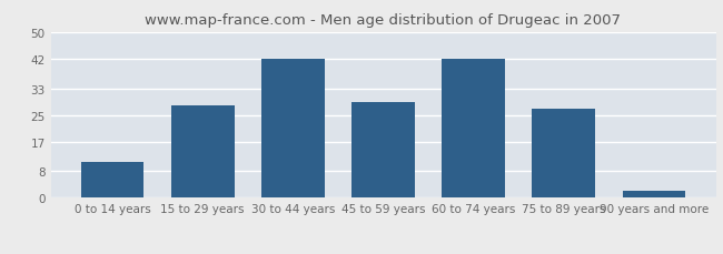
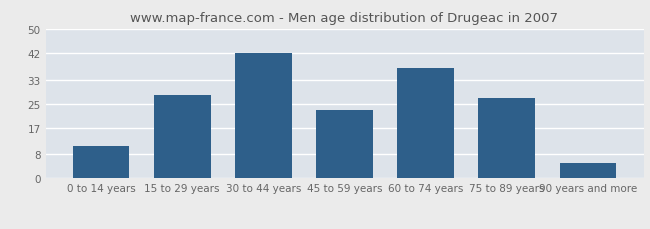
45 to 59 years: 29 -> 23
60 to 74 years: 42 -> 37
90 years and more: 2 -> 5
